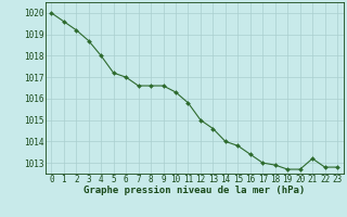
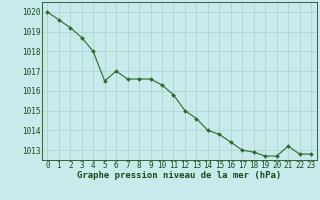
5: 1017.2 -> 1016.5
